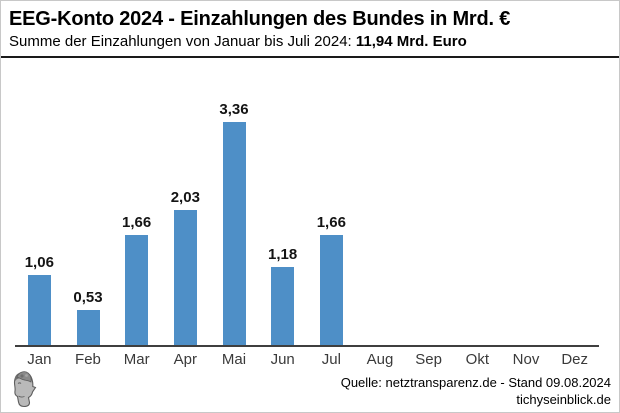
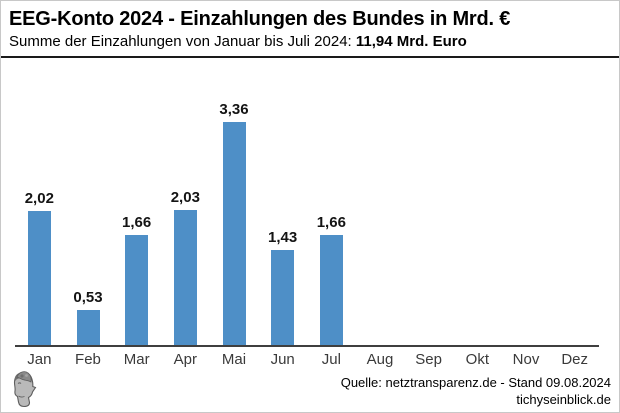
Jan: 1,06 -> 2,02
Jun: 1,18 -> 1,43
